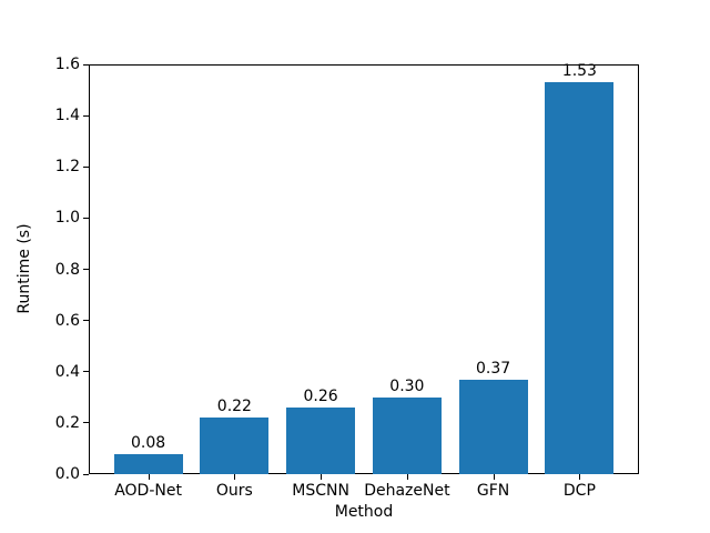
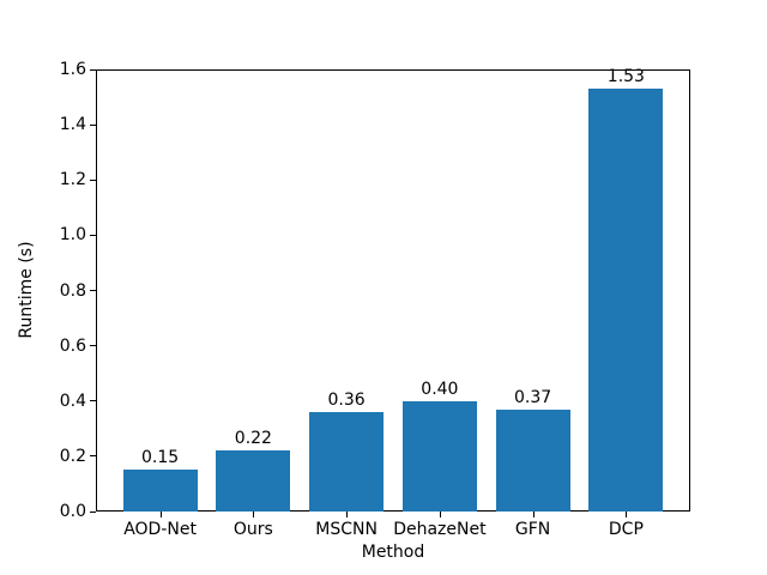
AOD-Net: 0.08 -> 0.15
MSCNN: 0.26 -> 0.36
DehazeNet: 0.30 -> 0.40
